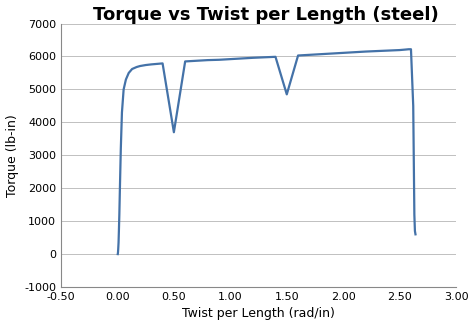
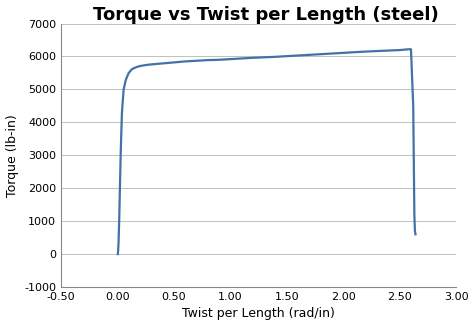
0.50: 3700 -> 5820
1.50: 4850 -> 6010
